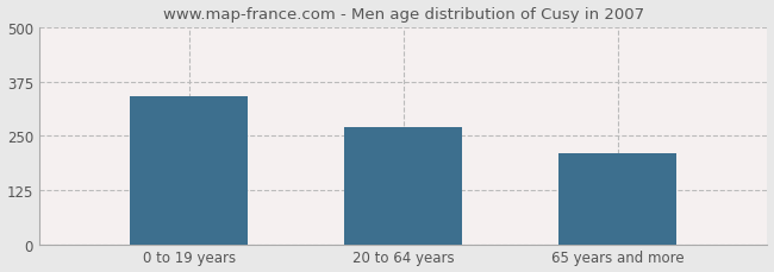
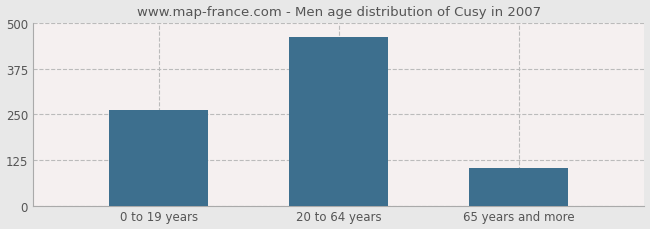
0 to 19 years: 340 -> 262
20 to 64 years: 270 -> 462
65 years and more: 210 -> 104
